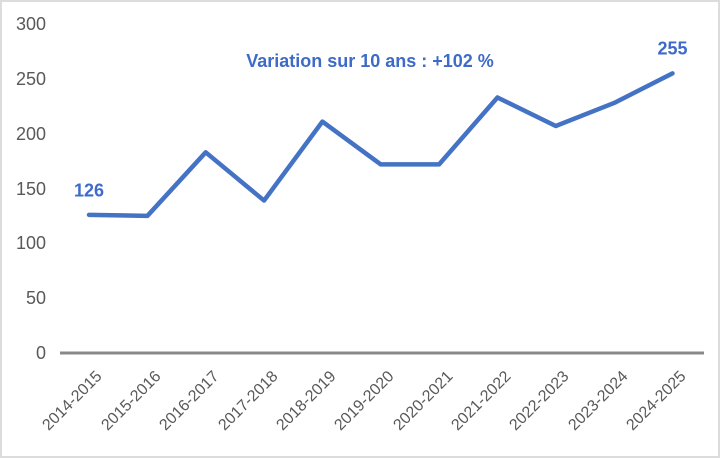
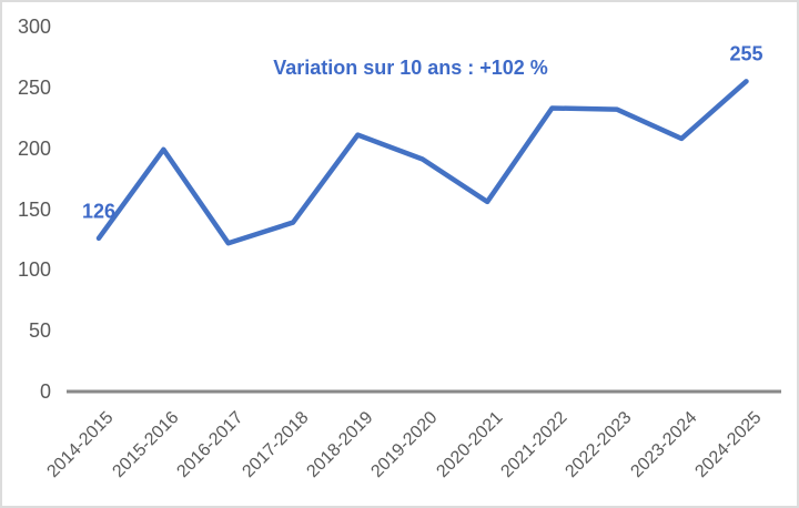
2015-2016: 125 -> 199
2016-2017: 183 -> 122
2019-2020: 172 -> 191
2020-2021: 172 -> 156
2022-2023: 207 -> 232
2023-2024: 228 -> 208
